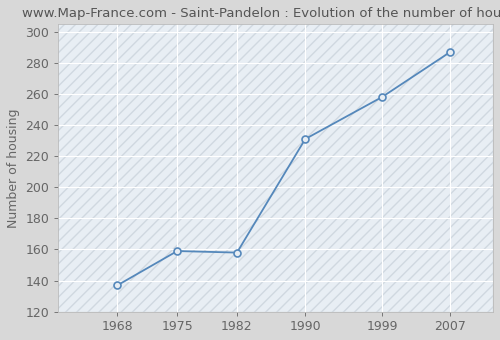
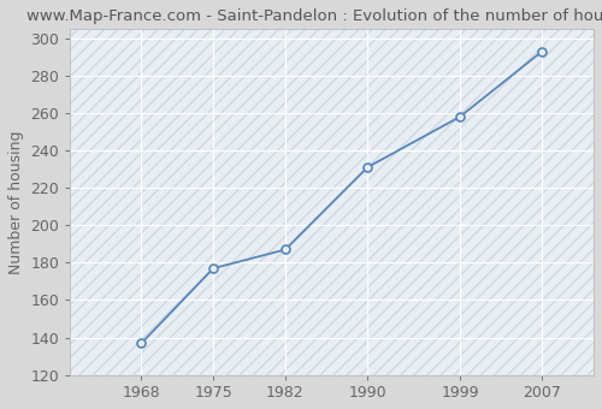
1975: 159 -> 177
1982: 158 -> 187
2007: 287 -> 293
